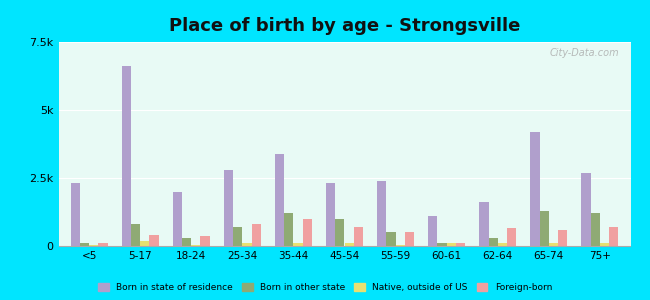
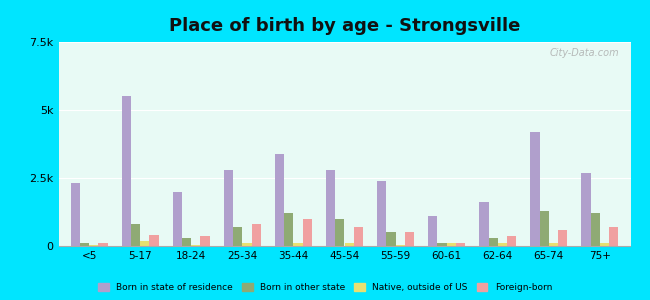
Born in state of residence/5-17: 6.6k -> 5.5k
Born in state of residence/45-54: 2.3k -> 2.8k
Foreign-born/62-64: 0.65k -> 0.35k
